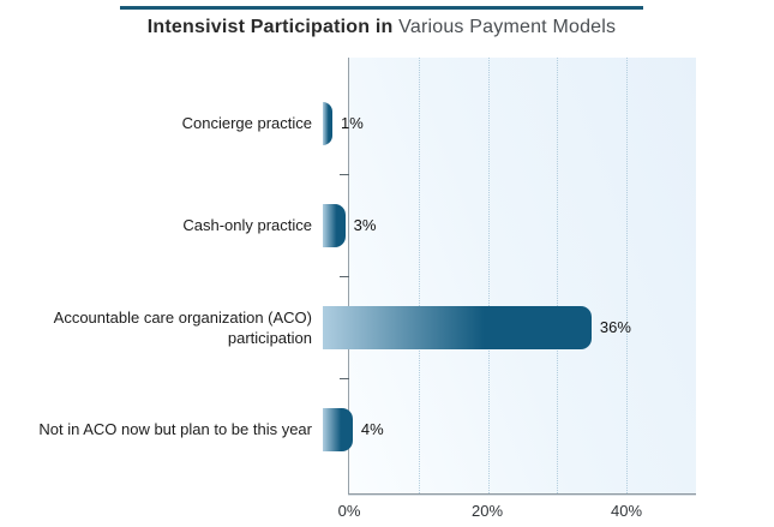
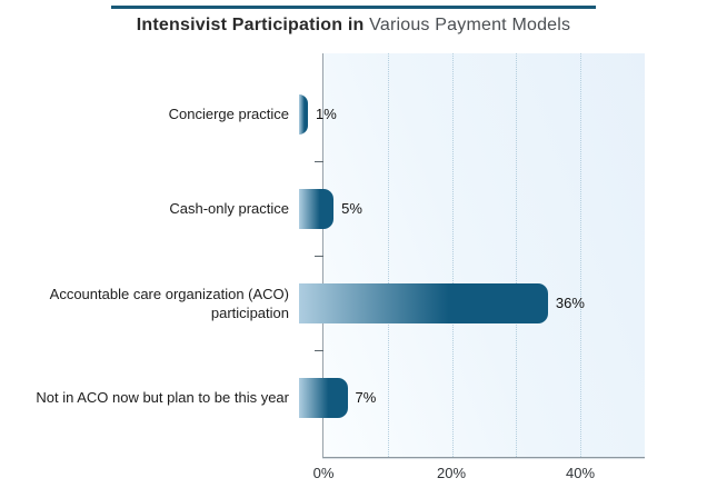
Cash-only practice: 3% -> 5%
Not in ACO now but plan to be this year: 4% -> 7%
